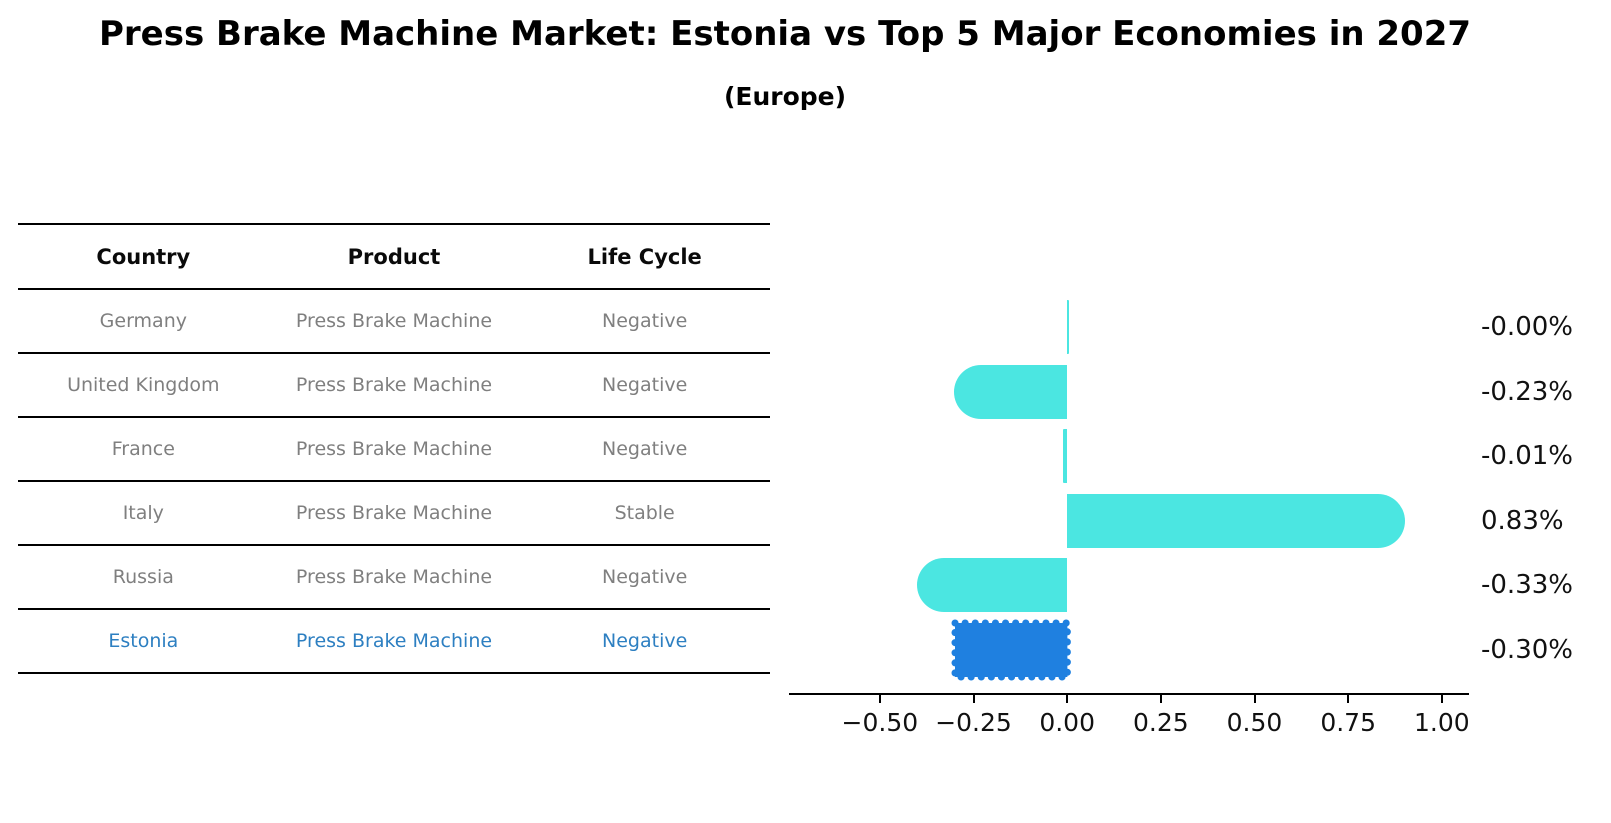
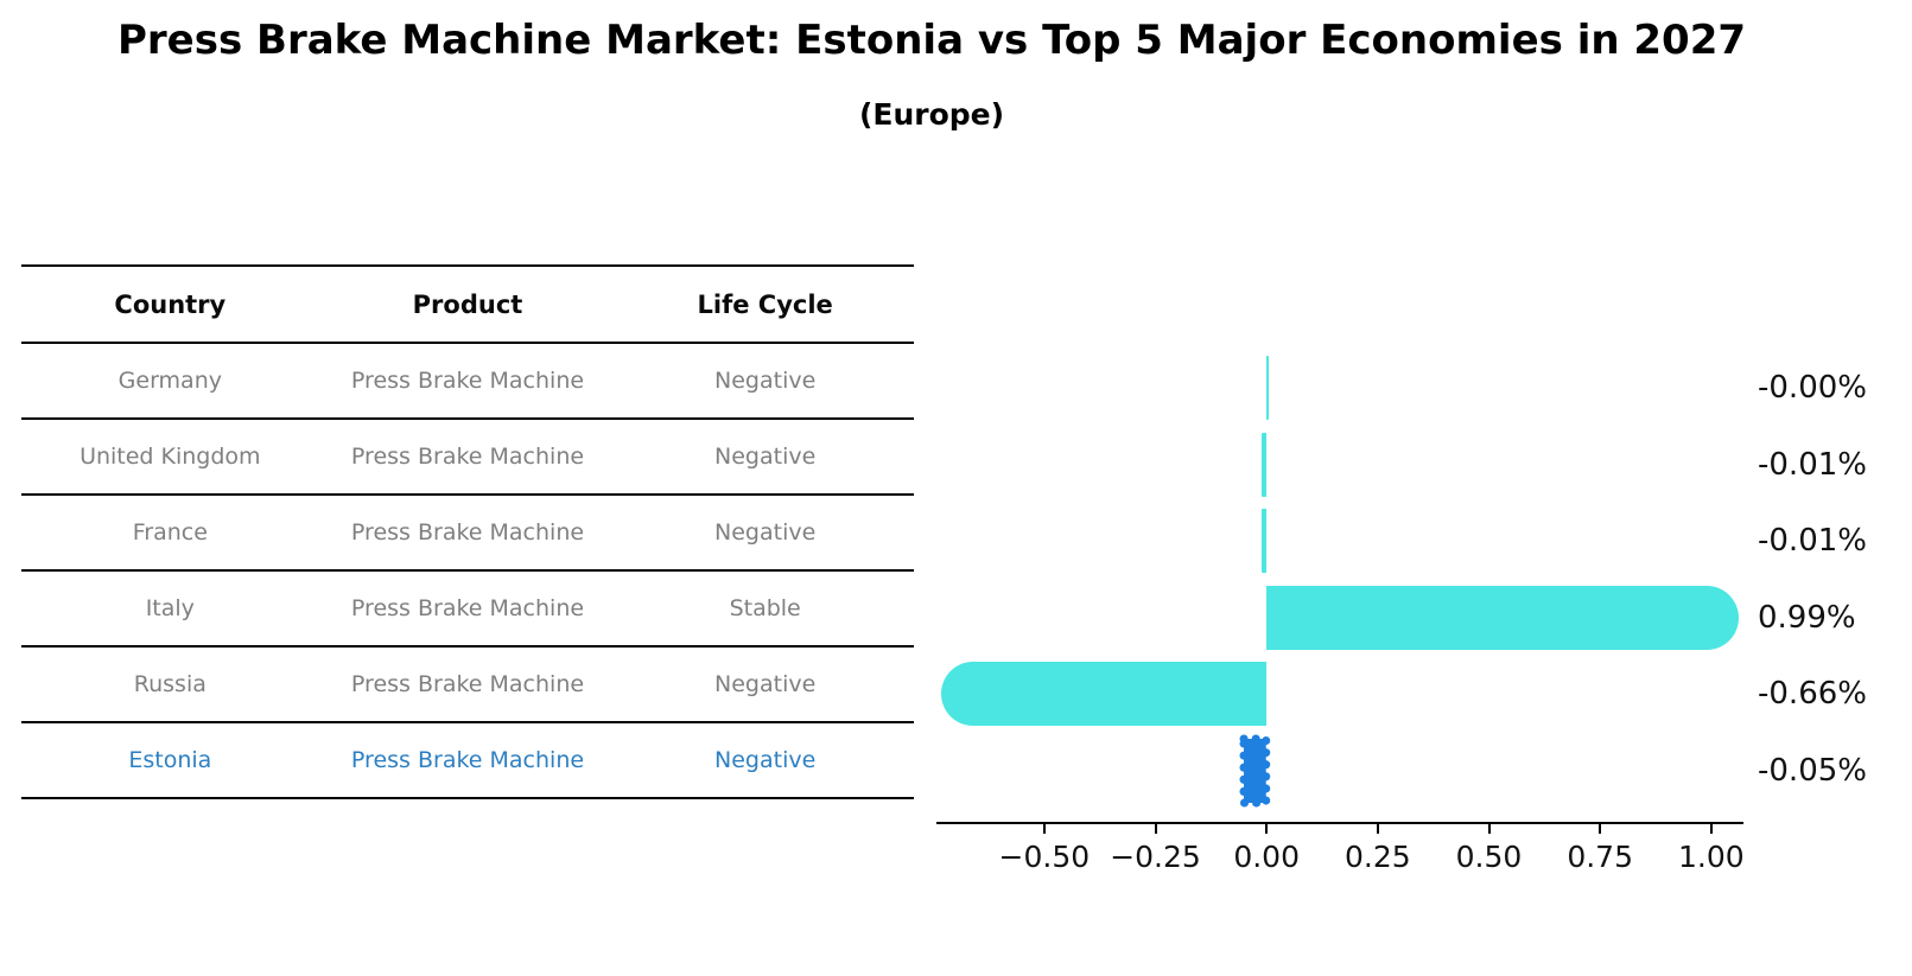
United Kingdom: -0.23% -> -0.01%
Italy: 0.83% -> 0.99%
Russia: -0.33% -> -0.66%
Estonia: -0.30% -> -0.05%
